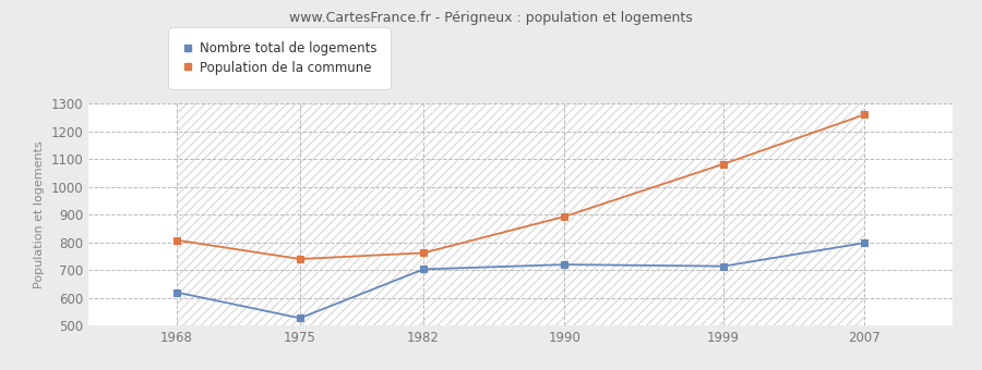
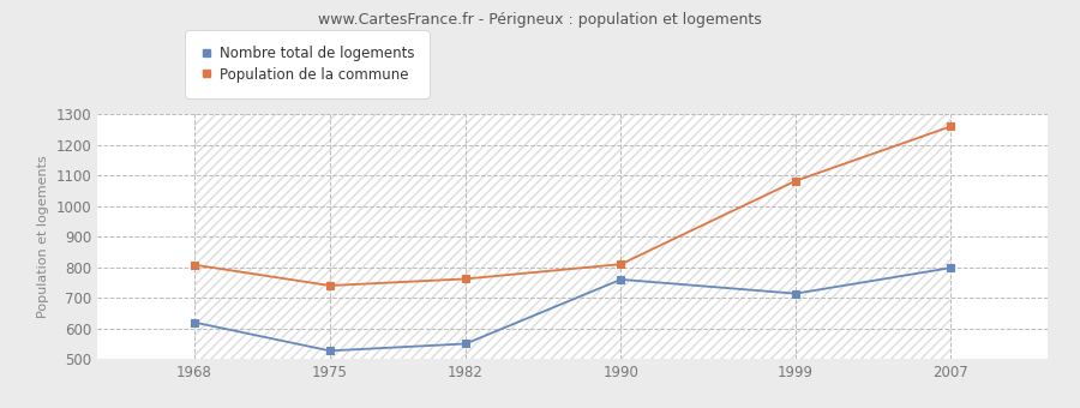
Nombre total de logements/1982: 703 -> 550
Nombre total de logements/1990: 720 -> 760
Population de la commune/1990: 893 -> 810
